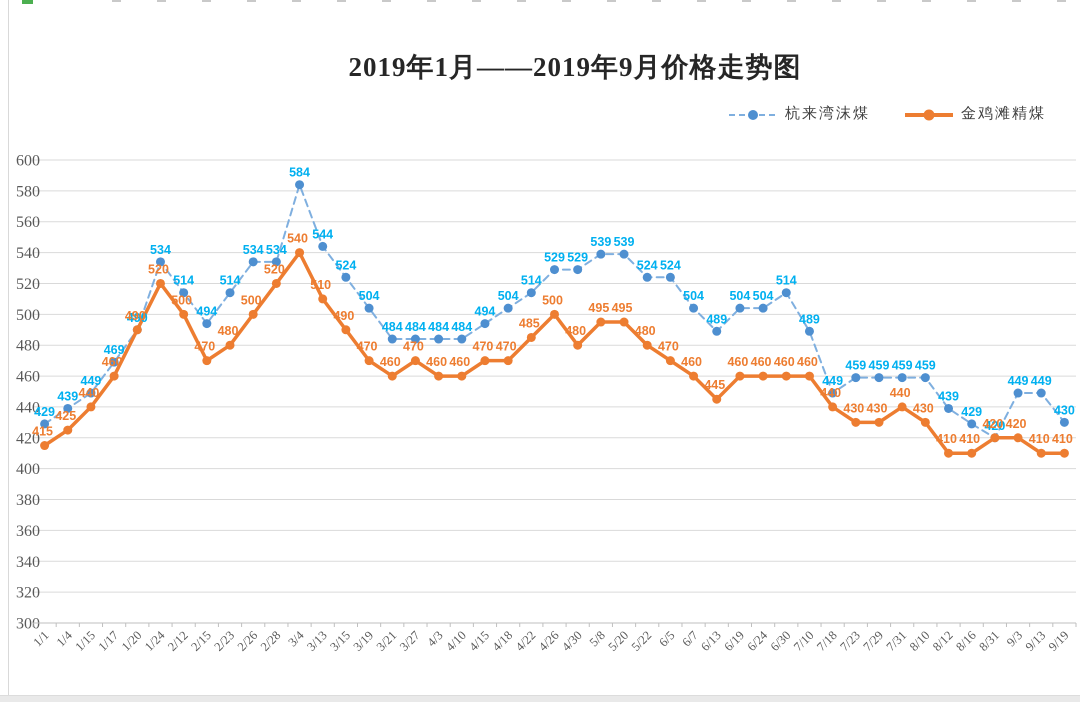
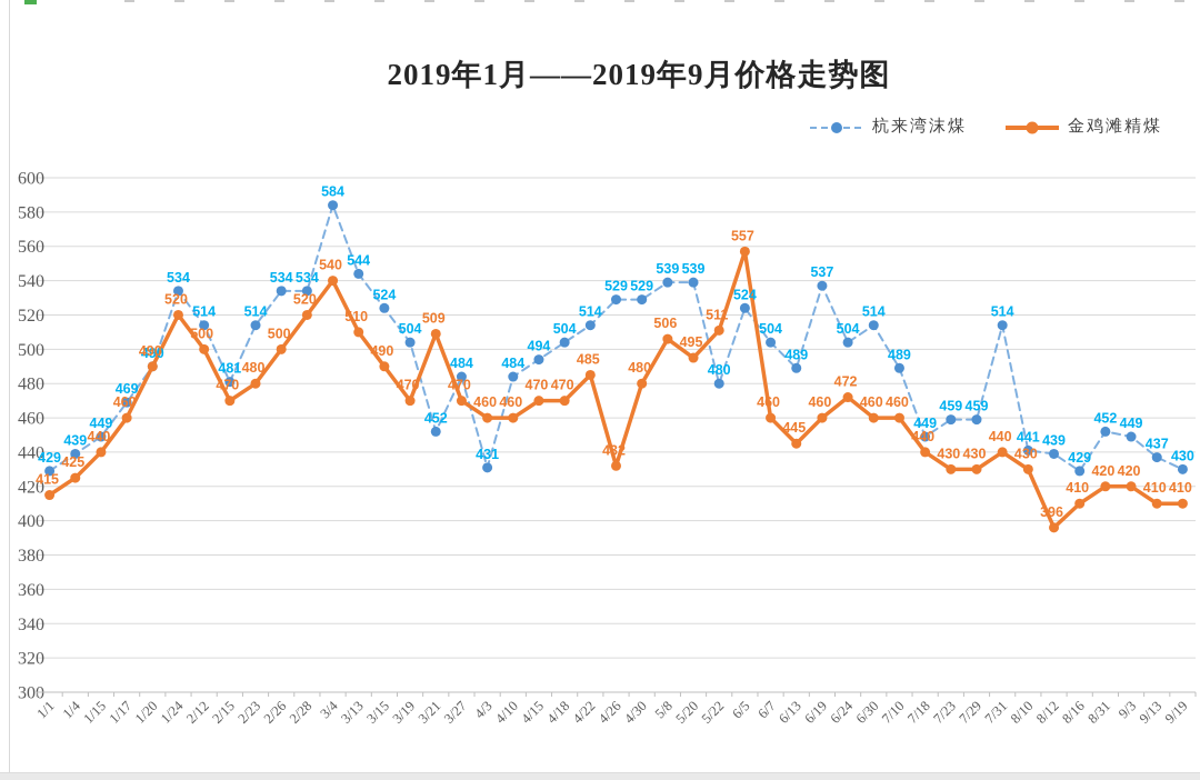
杭来湾沫煤/2/15: 494 -> 481
杭来湾沫煤/3/21: 484 -> 452
金鸡滩精煤/3/21: 460 -> 509
杭来湾沫煤/4/3: 484 -> 431
金鸡滩精煤/4/26: 500 -> 432
金鸡滩精煤/5/8: 495 -> 506
杭来湾沫煤/5/22: 524 -> 480
金鸡滩精煤/5/22: 480 -> 511
金鸡滩精煤/6/5: 470 -> 557
杭来湾沫煤/6/19: 504 -> 537
金鸡滩精煤/6/24: 460 -> 472
杭来湾沫煤/7/31: 459 -> 514
杭来湾沫煤/8/10: 459 -> 441
金鸡滩精煤/8/12: 410 -> 396
杭来湾沫煤/8/31: 420 -> 452
杭来湾沫煤/9/13: 449 -> 437
